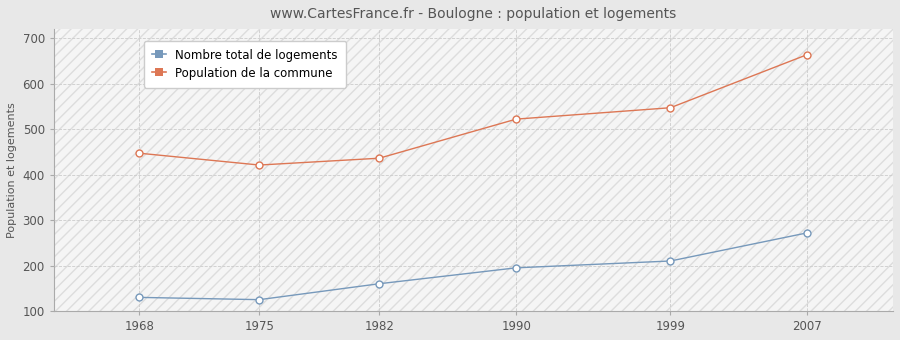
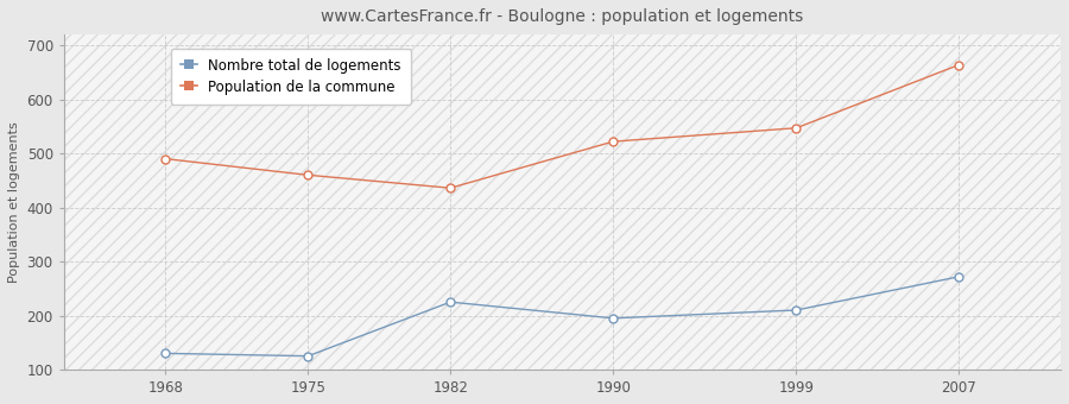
Population de la commune/1968: 447 -> 490
Population de la commune/1975: 421 -> 460
Nombre total de logements/1982: 160 -> 225
